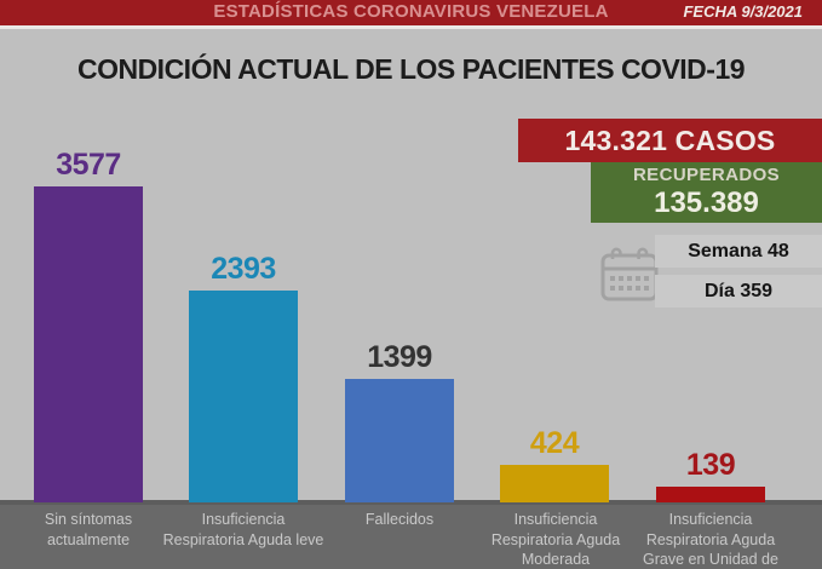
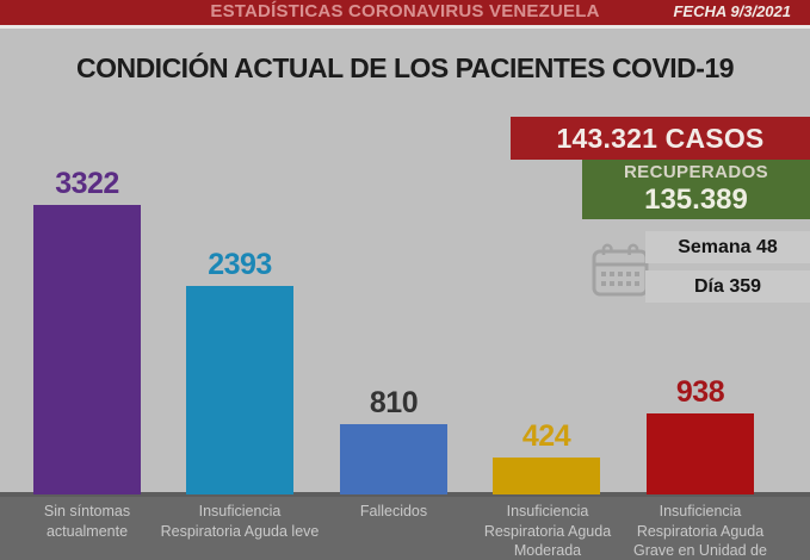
Sin síntomas actualmente: 3577 -> 3322
Fallecidos: 1399 -> 810
Insuficiencia Respiratoria Aguda Grave en Unidad de: 139 -> 938
